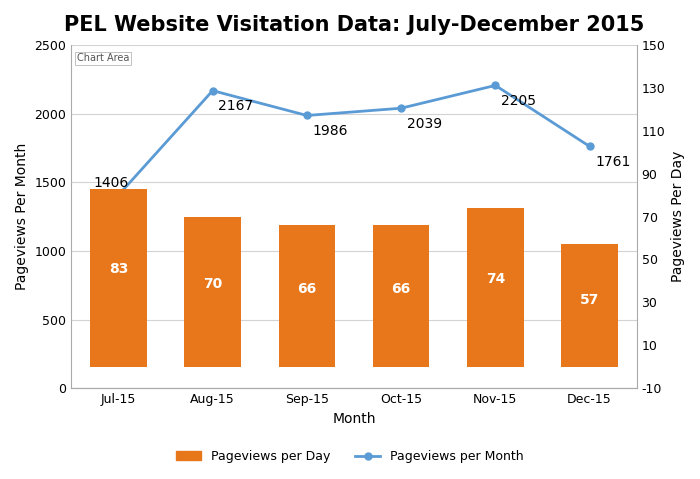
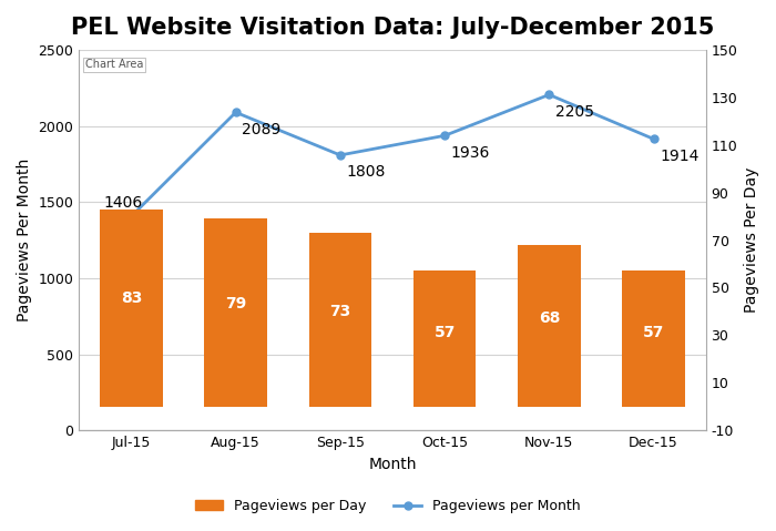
Pageviews per Month/Aug-15: 2167 -> 2089
Pageviews per Day/Aug-15: 70 -> 79
Pageviews per Month/Sep-15: 1986 -> 1808
Pageviews per Day/Sep-15: 66 -> 73
Pageviews per Month/Oct-15: 2039 -> 1936
Pageviews per Day/Oct-15: 66 -> 57
Pageviews per Day/Nov-15: 74 -> 68
Pageviews per Month/Dec-15: 1761 -> 1914
